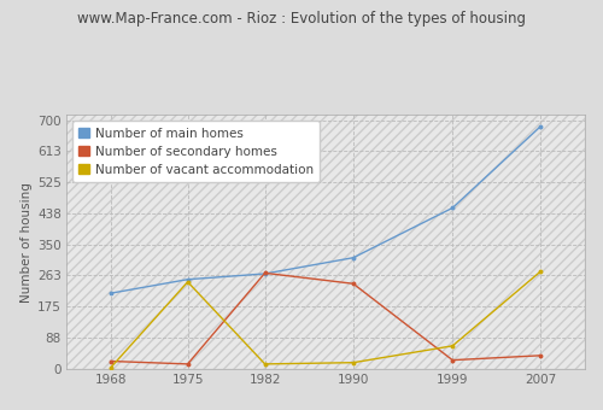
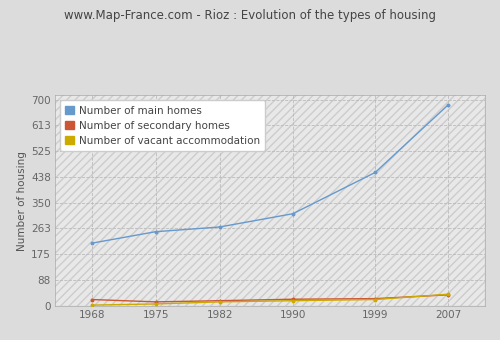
Number of vacant accommodation/1975: 245 -> 7
Number of secondary homes/1982: 270 -> 18
Number of secondary homes/1990: 240 -> 23
Number of vacant accommodation/1999: 65 -> 22
Number of vacant accommodation/2007: 275 -> 40
